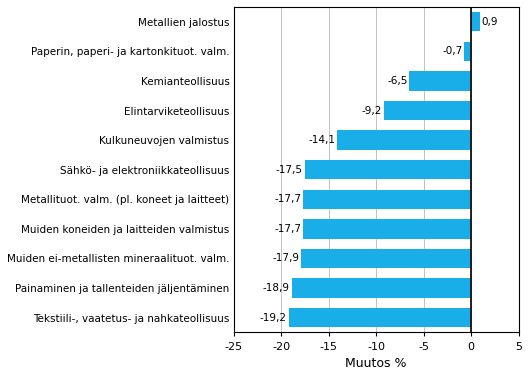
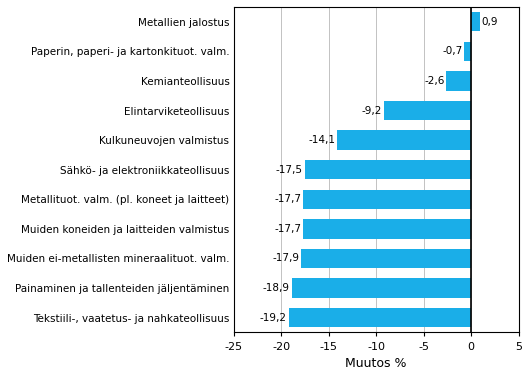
Kemianteollisuus: -6,5 -> -2,6
